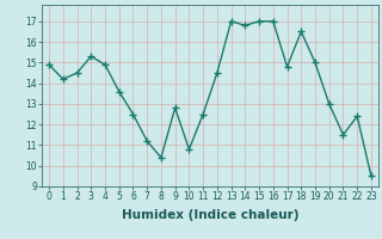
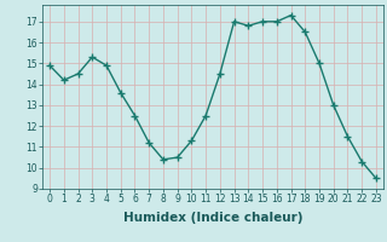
9: 12.8 -> 10.5
10: 10.8 -> 11.3
17: 14.8 -> 17.3
22: 12.4 -> 10.3
